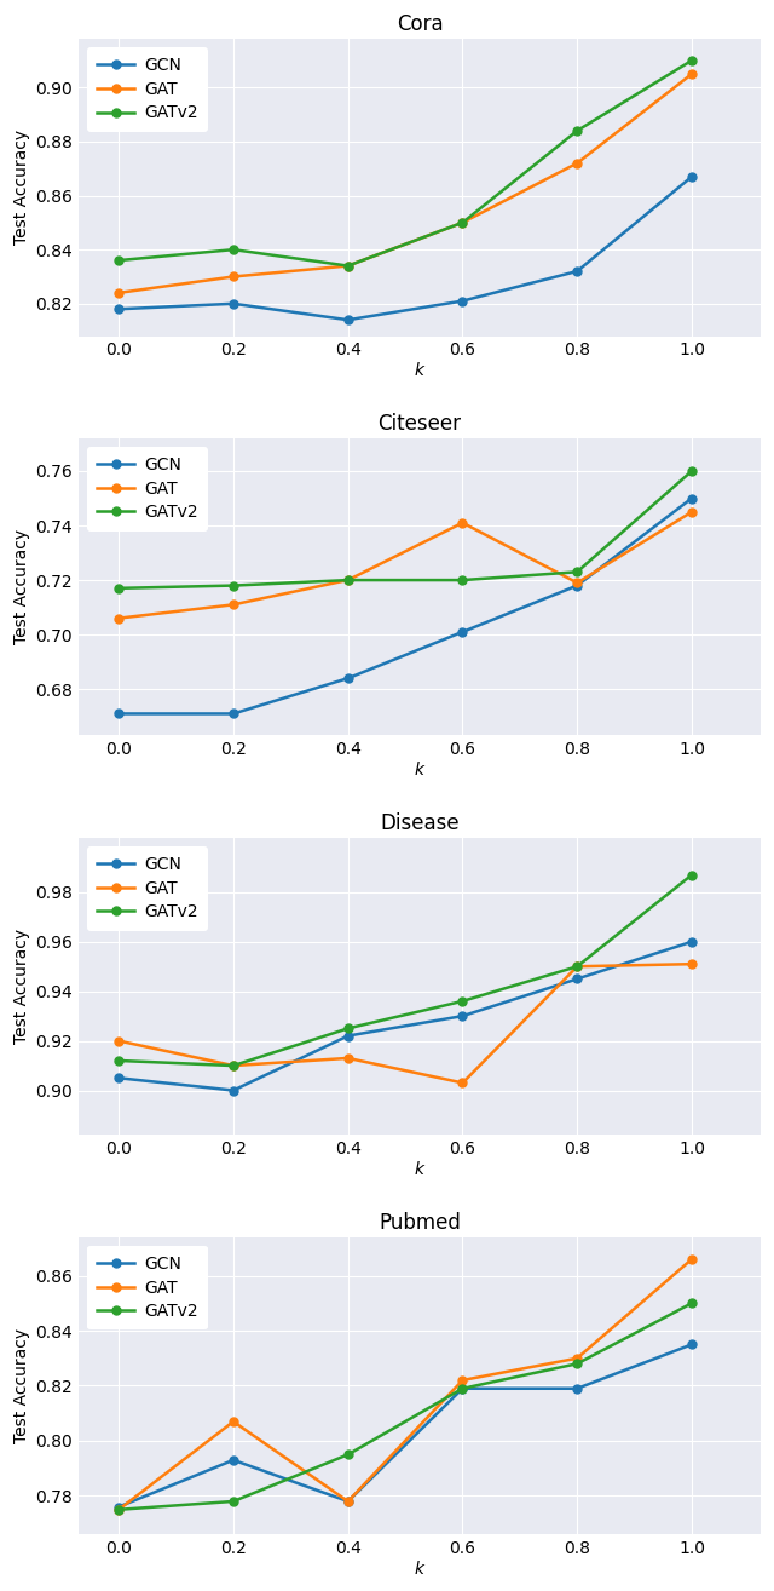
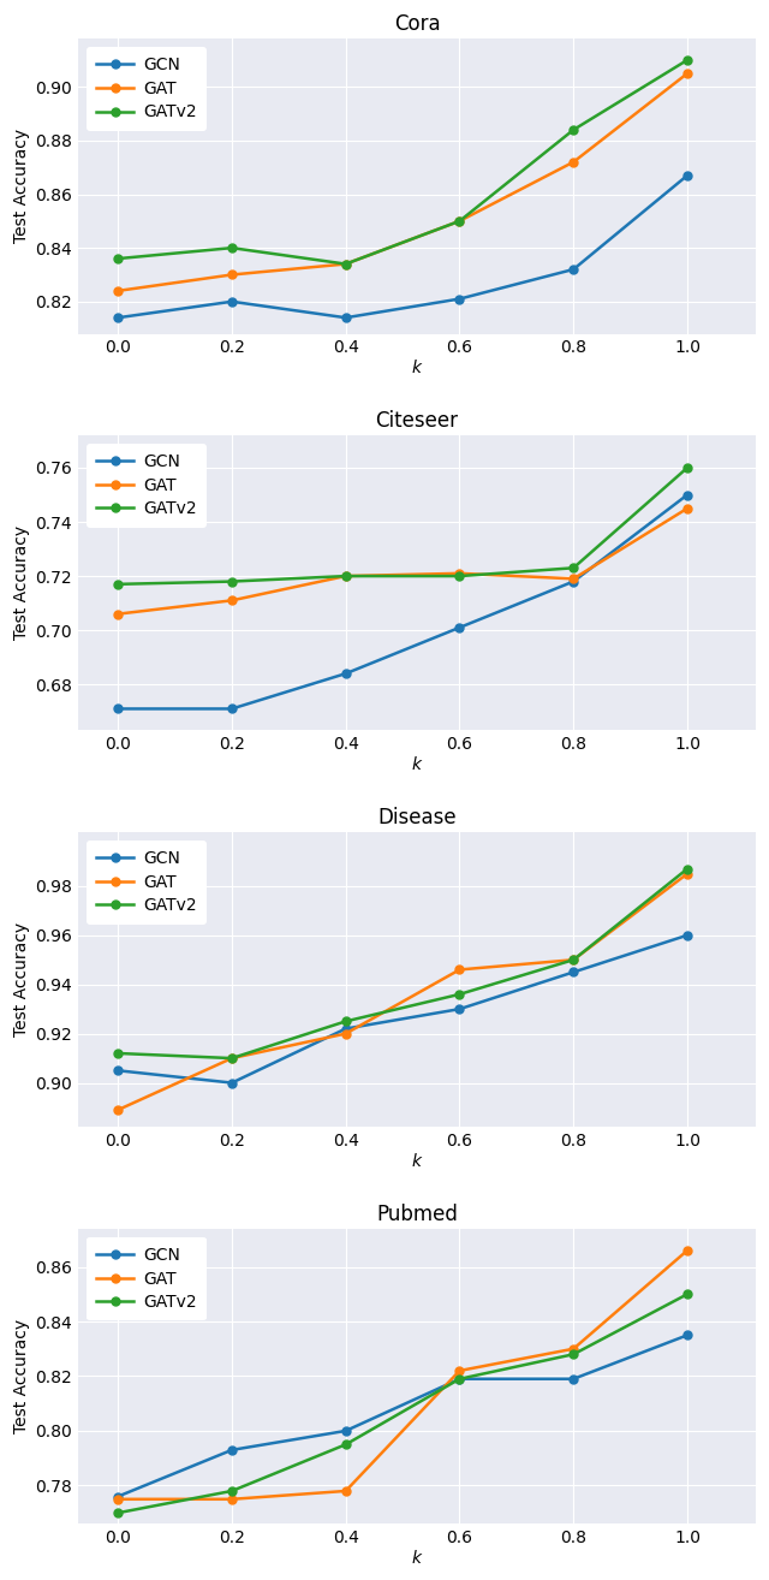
Cora/GCN/0.0: 0.818 -> 0.814
Citeseer/GAT/0.6: 0.741 -> 0.721
Disease/GAT/0.0: 0.920 -> 0.889
Disease/GAT/0.4: 0.913 -> 0.920
Disease/GAT/0.6: 0.903 -> 0.946
Disease/GAT/1.0: 0.951 -> 0.985
Pubmed/GATv2/0.0: 0.775 -> 0.770
Pubmed/GAT/0.2: 0.807 -> 0.775
Pubmed/GCN/0.4: 0.778 -> 0.800
